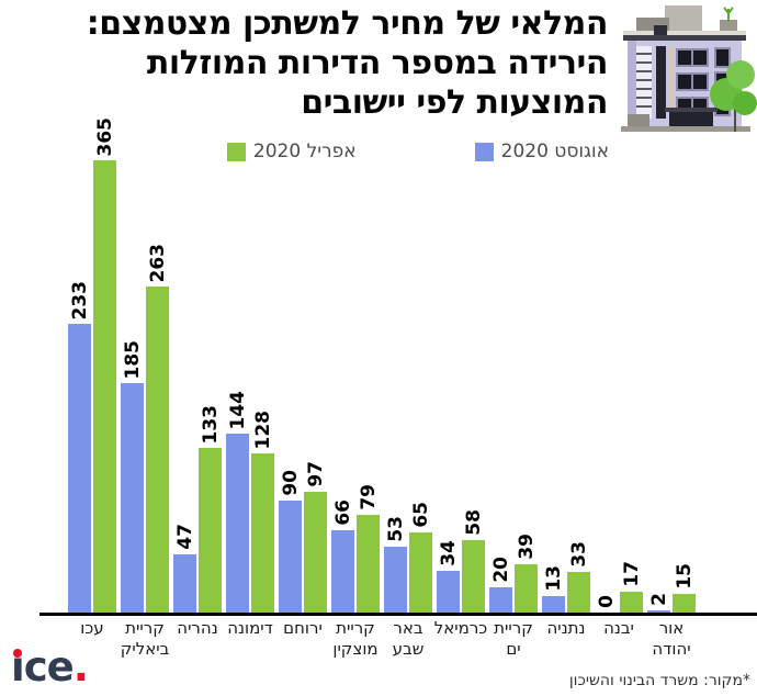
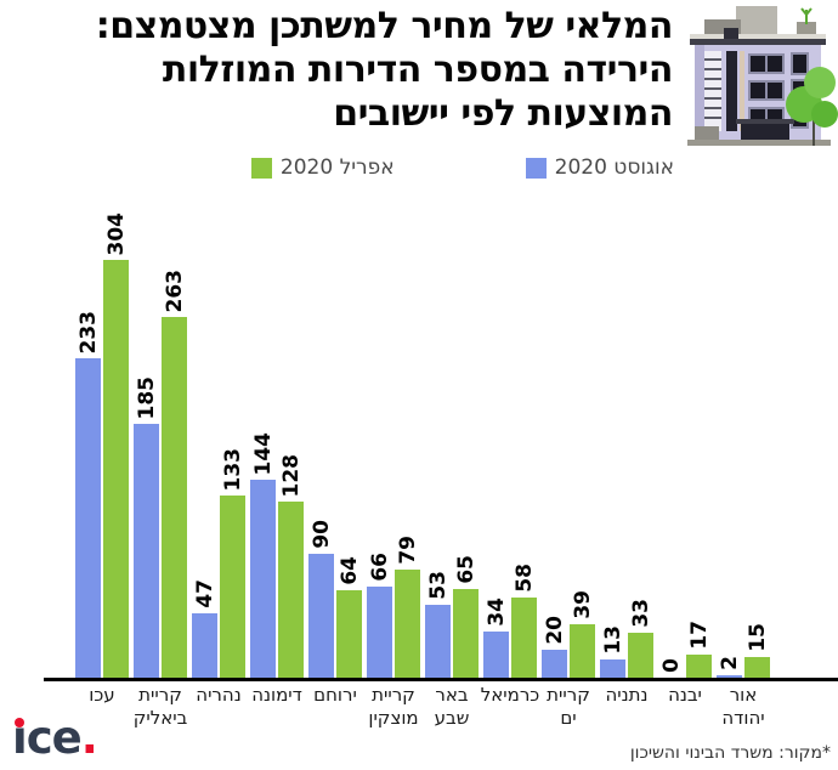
אפריל 2020/עכו: 365 -> 304
אפריל 2020/ירוחם: 97 -> 64
